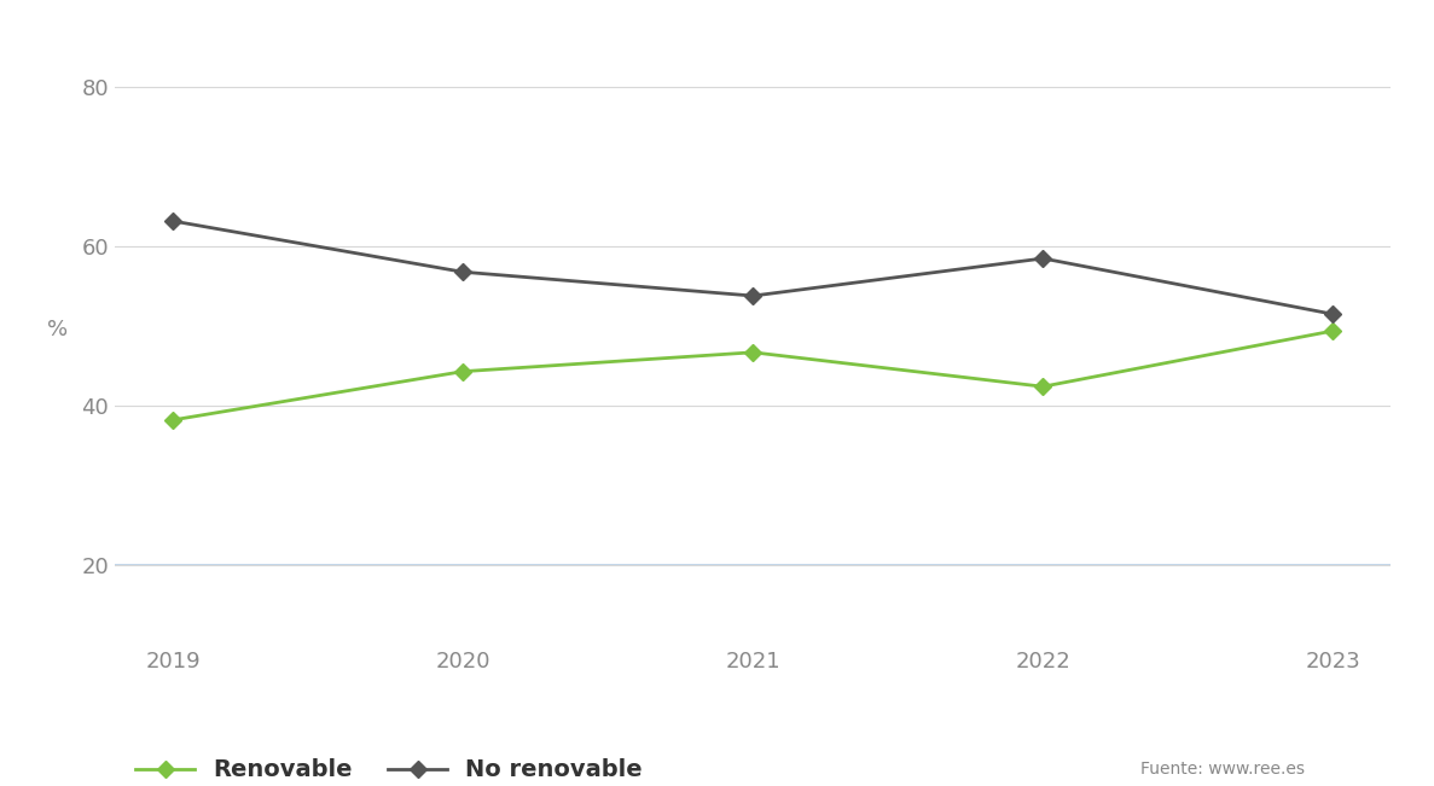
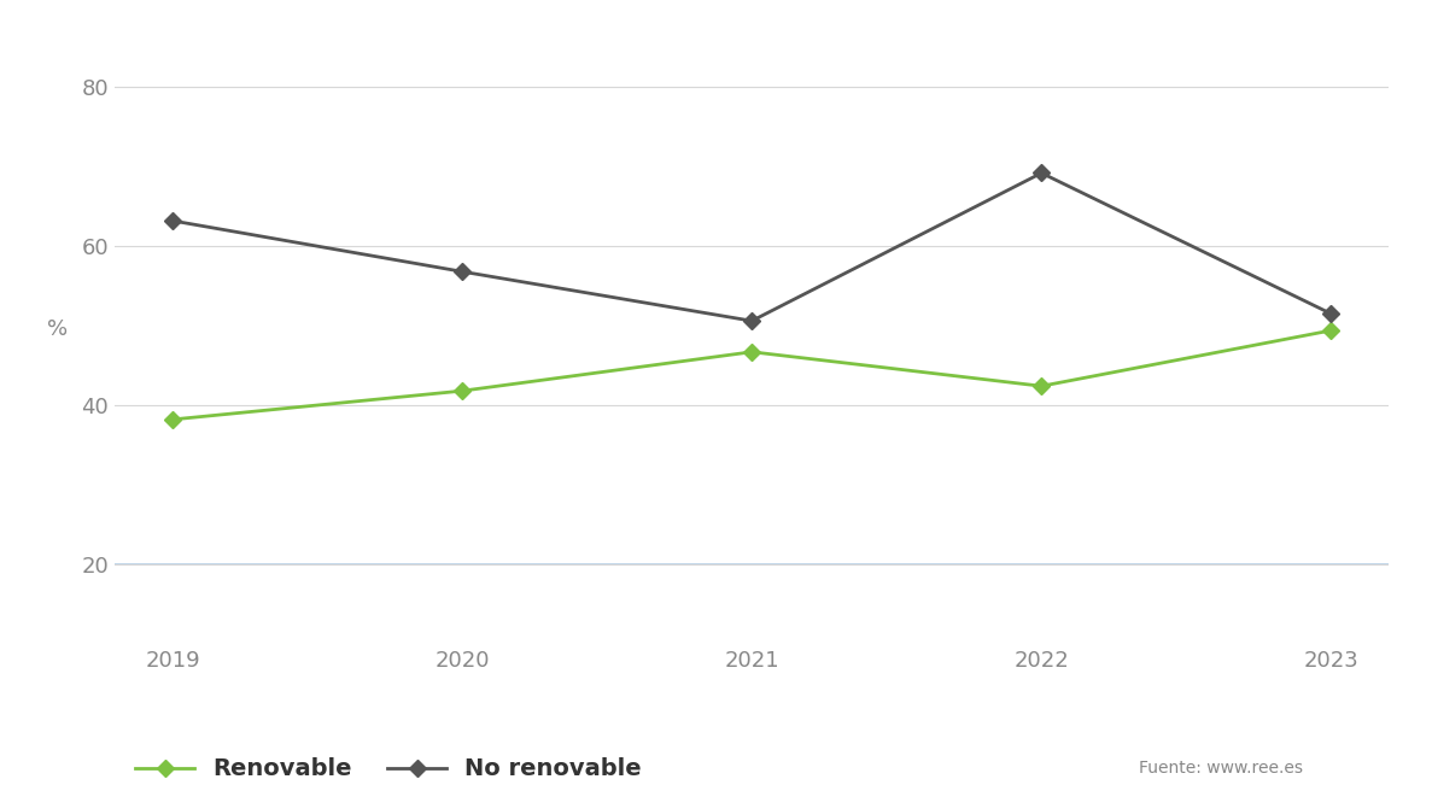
Renovable/2020: 44.3 -> 41.8
No renovable/2021: 53.8 -> 50.6
No renovable/2022: 58.5 -> 69.2
